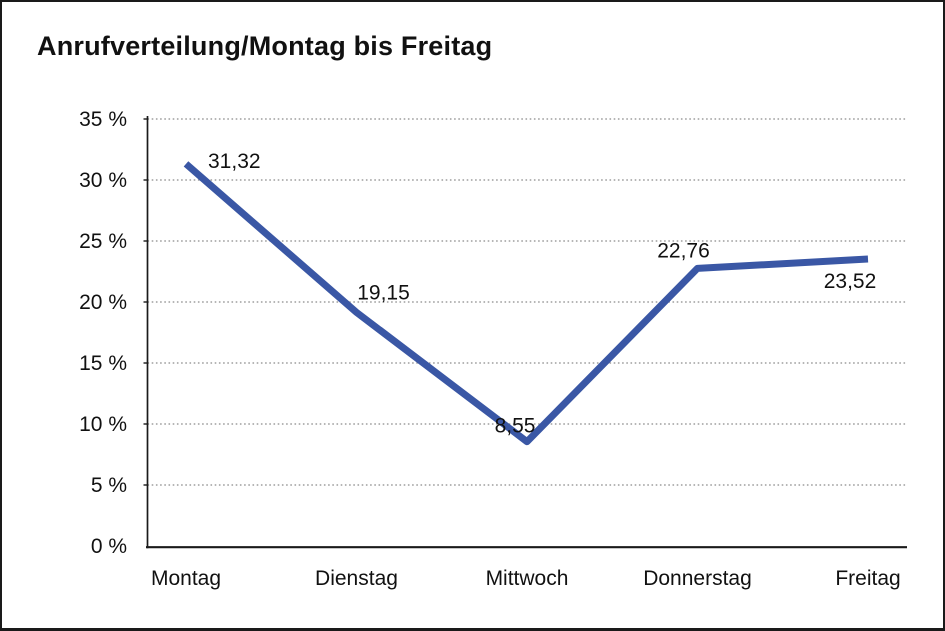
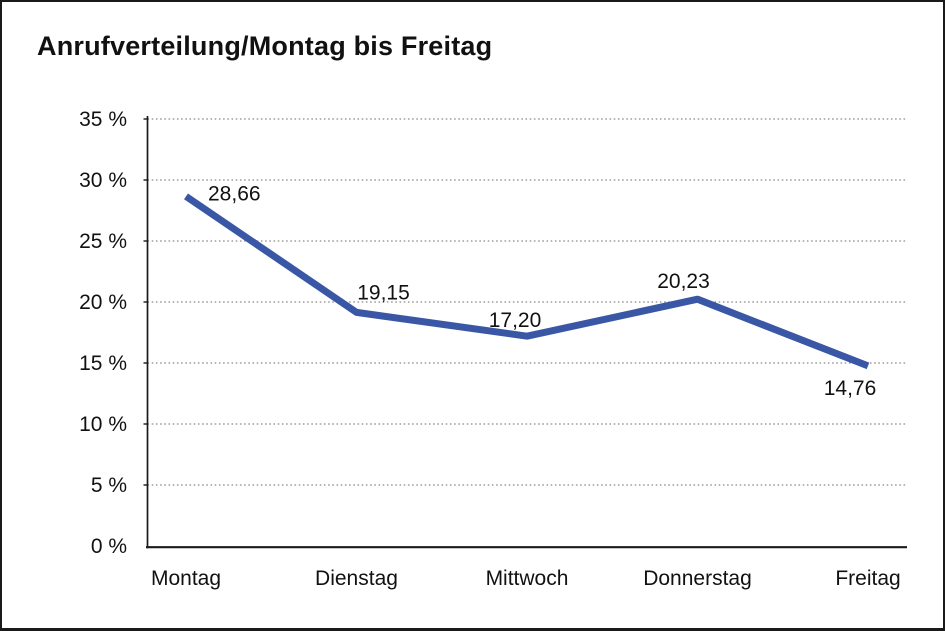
Montag: 31,32 -> 28,66
Mittwoch: 8,55 -> 17,20
Donnerstag: 22,76 -> 20,23
Freitag: 23,52 -> 14,76
